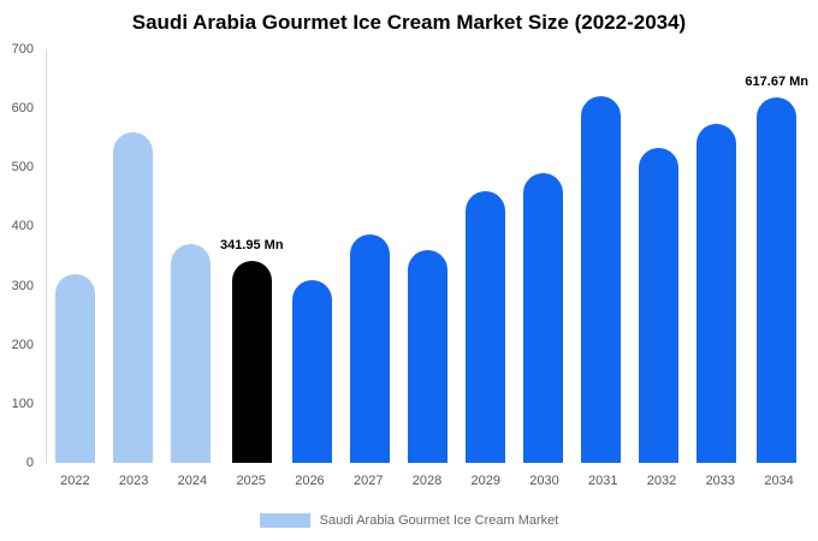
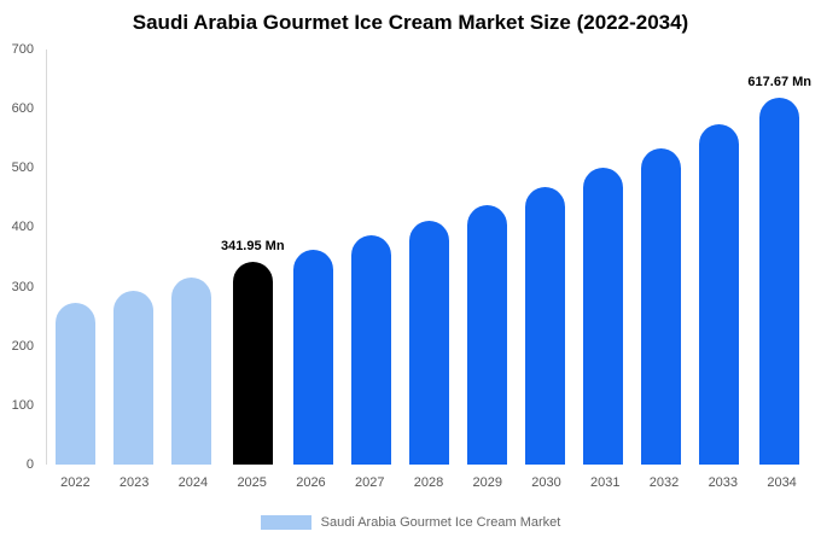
2022: 320 -> 270
2023: 560 -> 290
2024: 370 -> 320
2026: 310 -> 360
2028: 360 -> 410
2029: 460 -> 440
2030: 490 -> 470
2031: 620 -> 500
